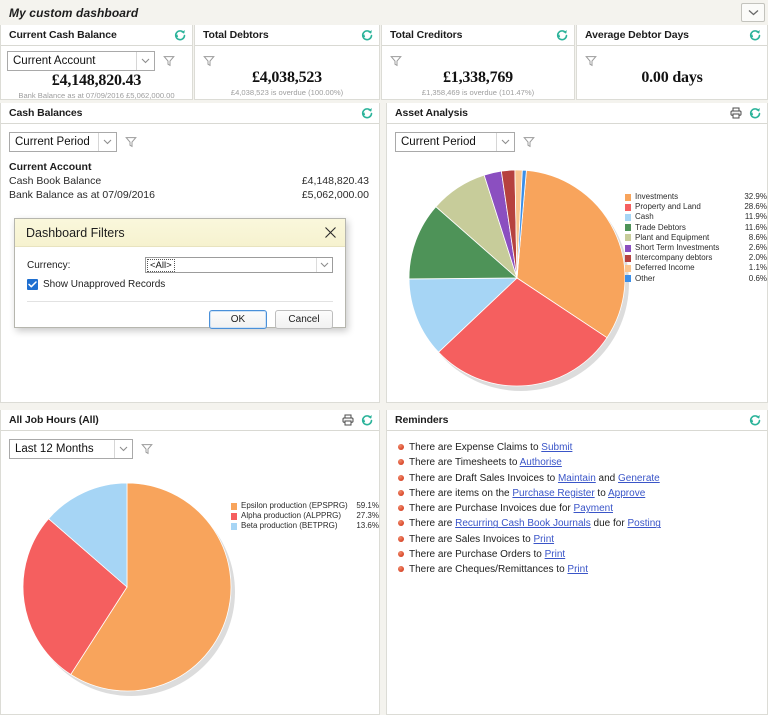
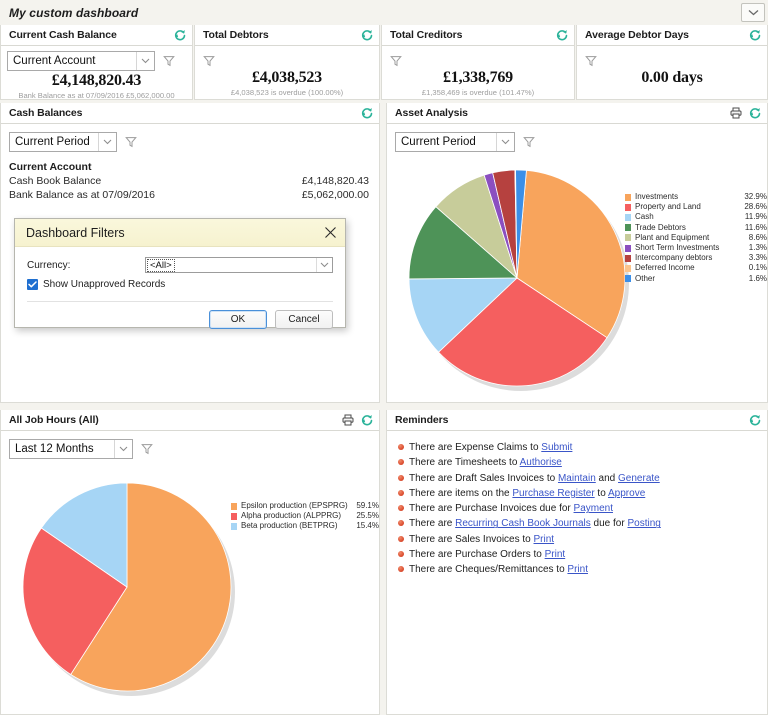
Asset Analysis/Short Term Investments: 2.6% -> 1.3%
Asset Analysis/Intercompany debtors: 2.0% -> 3.3%
Asset Analysis/Deferred Income: 1.1% -> 0.1%
Asset Analysis/Other: 0.6% -> 1.6%
All Job Hours (All)/Alpha production (ALPPRG): 27.3% -> 25.5%
All Job Hours (All)/Beta production (BETPRG): 13.6% -> 15.4%
